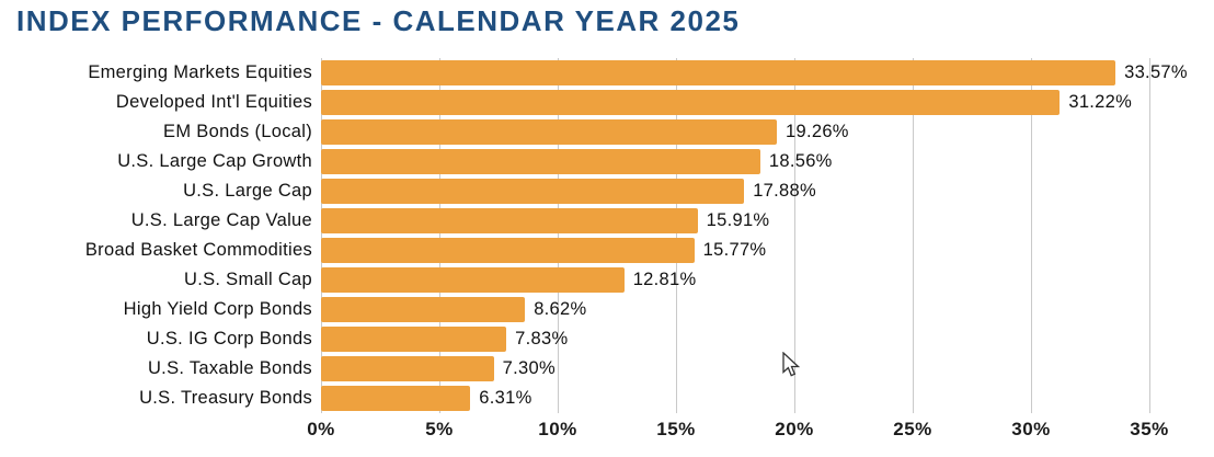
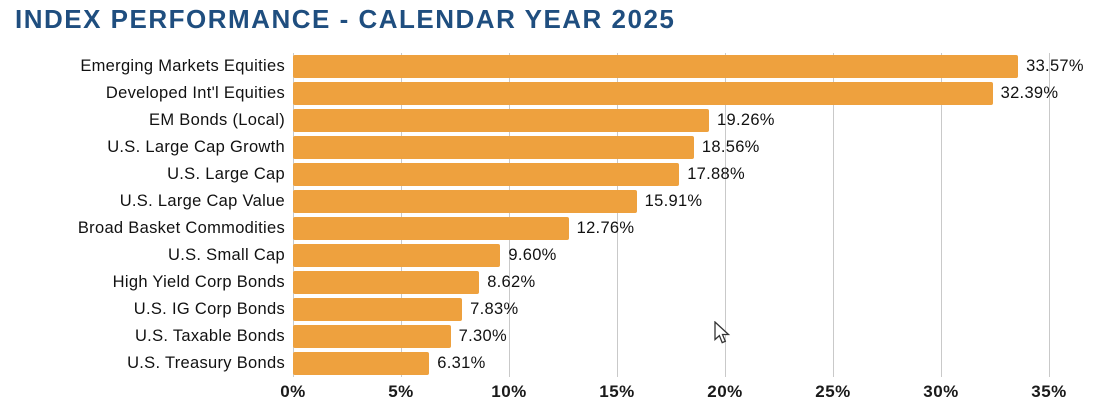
Developed Int'l Equities: 31.22% -> 32.39%
Broad Basket Commodities: 15.77% -> 12.76%
U.S. Small Cap: 12.81% -> 9.60%
